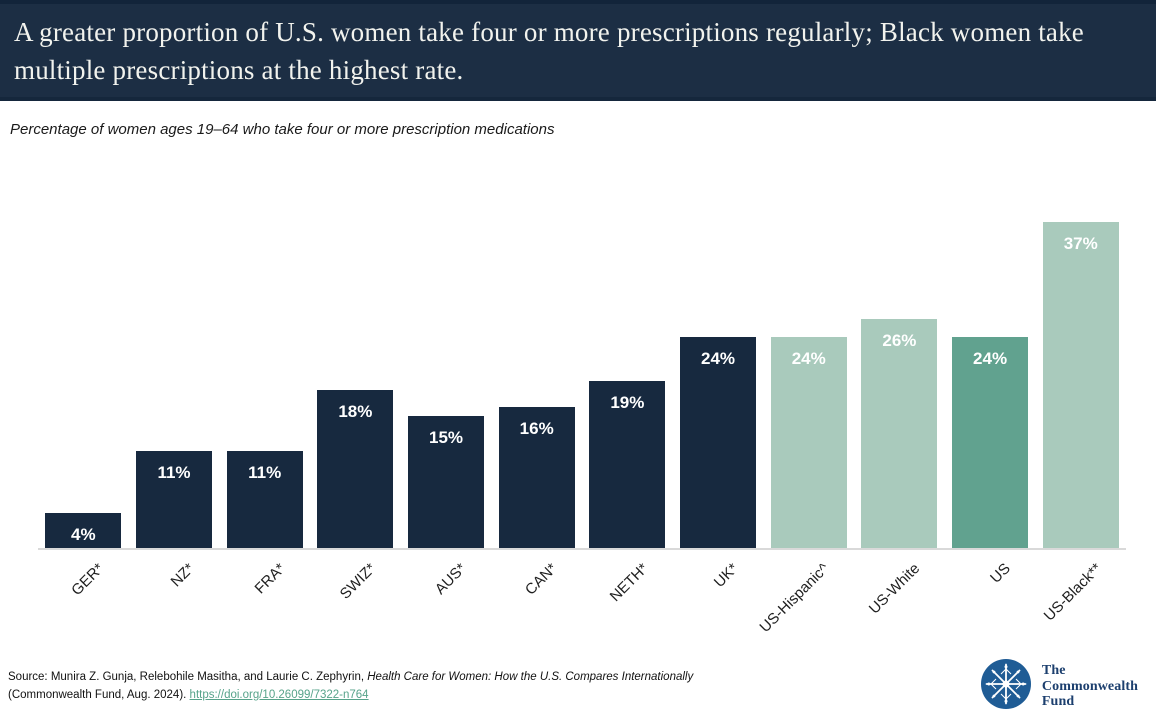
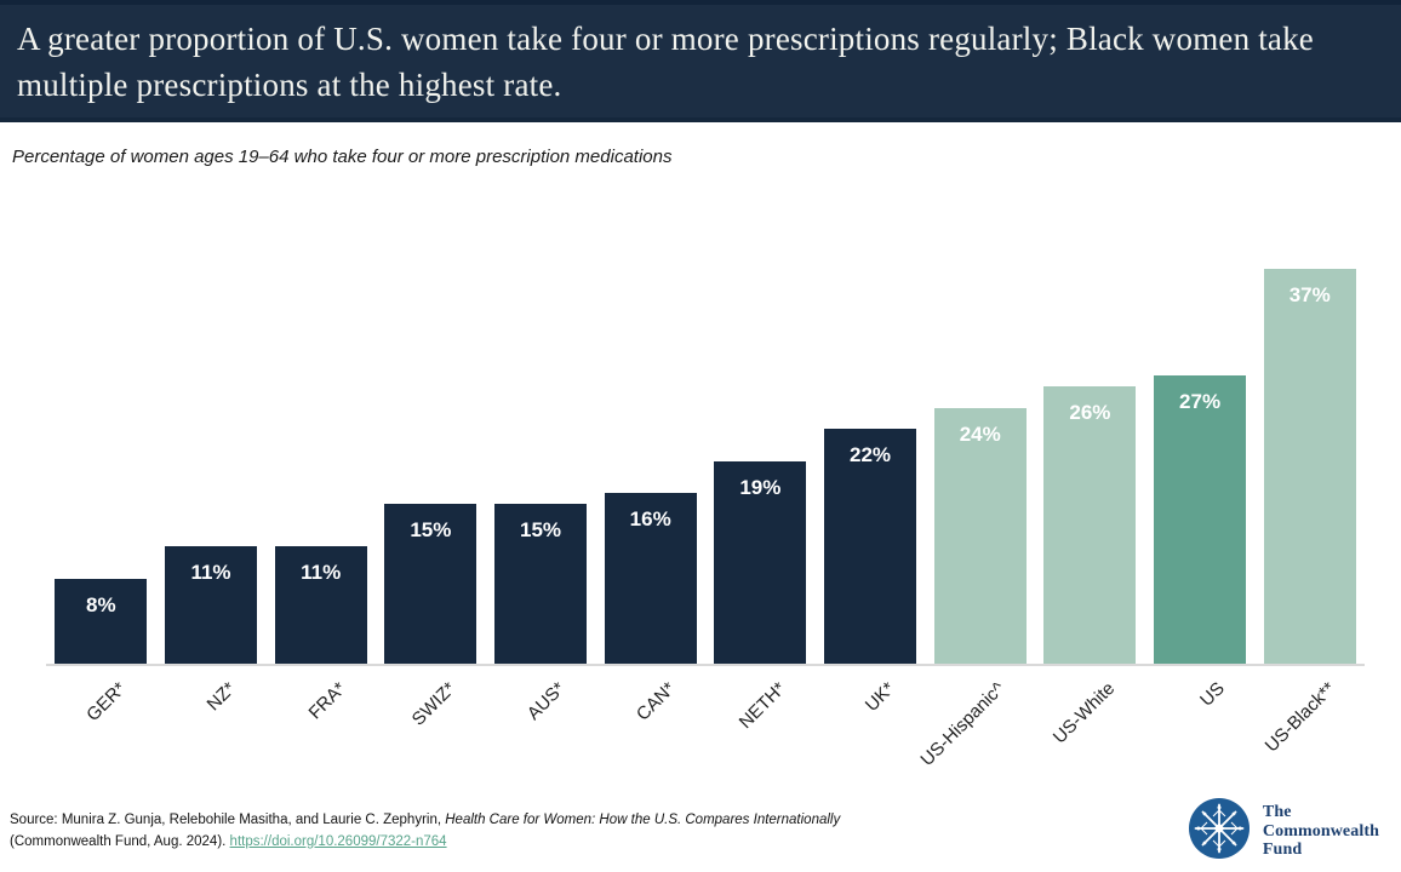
GER*: 4% -> 8%
SWIZ*: 18% -> 15%
UK*: 24% -> 22%
US: 24% -> 27%
